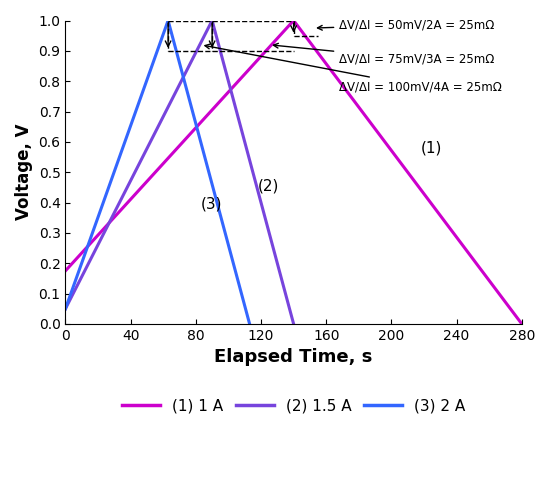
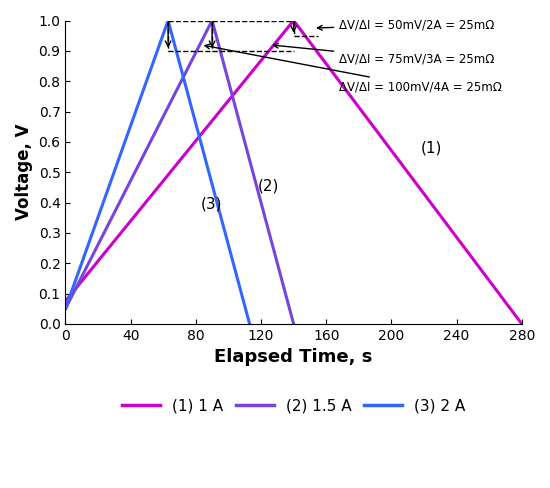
(1) 1 A/0: 0.175 -> 0.075
